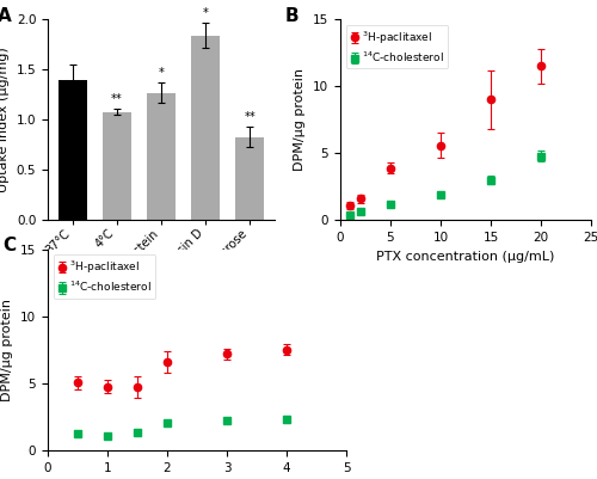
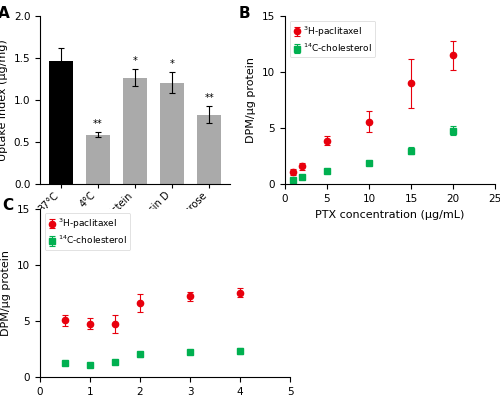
37°C: 1.40 -> 1.47
4°C: 1.08 -> 0.59
Cytochalasin D: 1.84 -> 1.21
